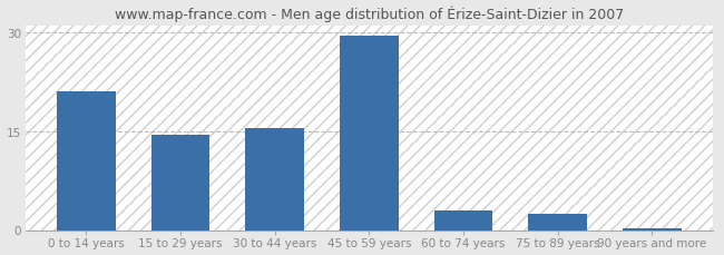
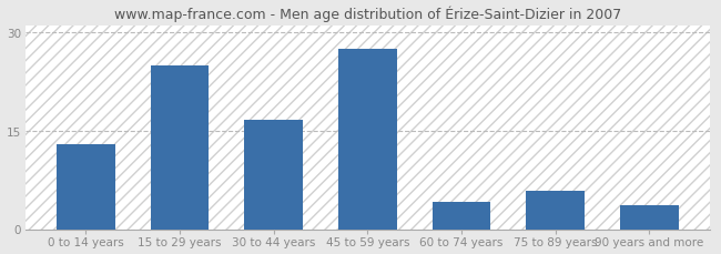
0 to 14 years: 21.0 -> 13.0
15 to 29 years: 14.5 -> 25.0
30 to 44 years: 15.5 -> 16.6
45 to 59 years: 29.5 -> 27.4
60 to 74 years: 3.0 -> 4.2
75 to 89 years: 2.5 -> 5.8
90 years and more: 0.2 -> 3.6
